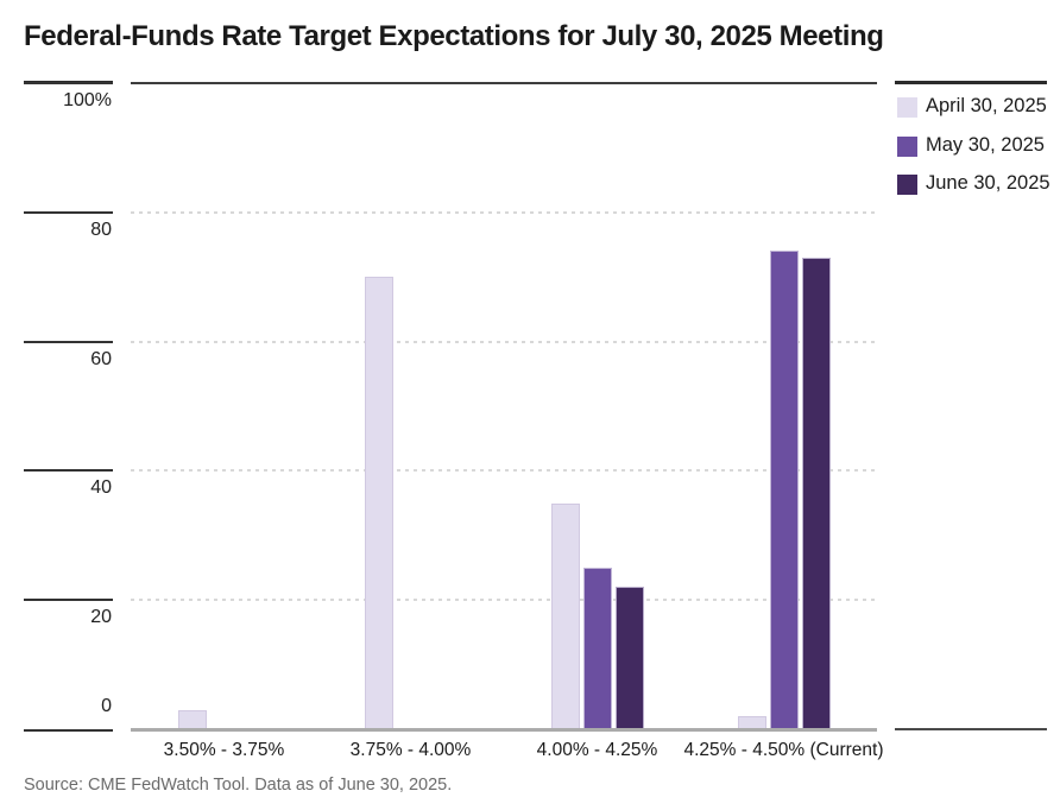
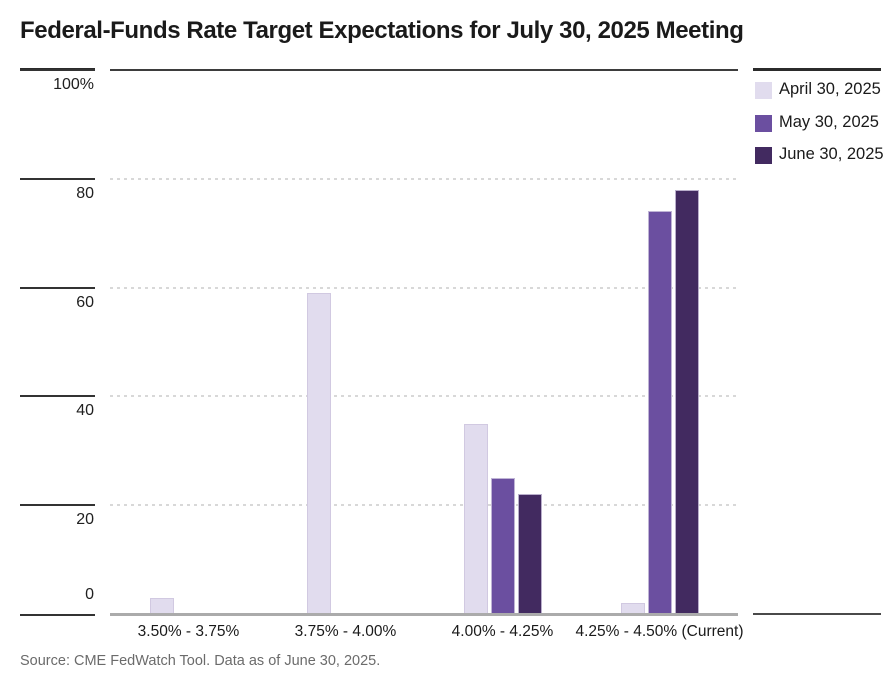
April 30, 2025/3.75% - 4.00%: 70 -> 59
June 30, 2025/4.25% - 4.50% (Current): 73 -> 78
